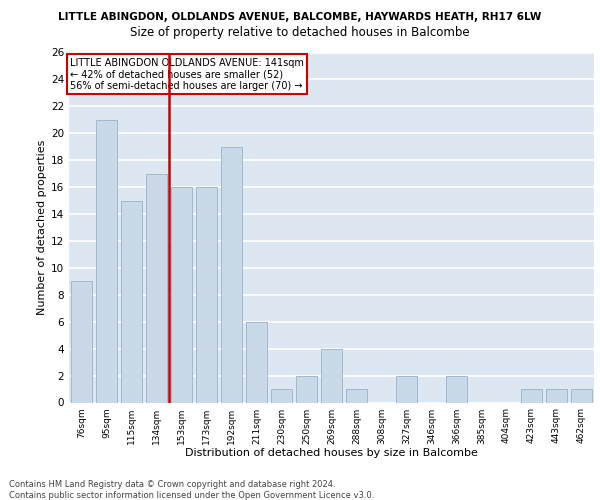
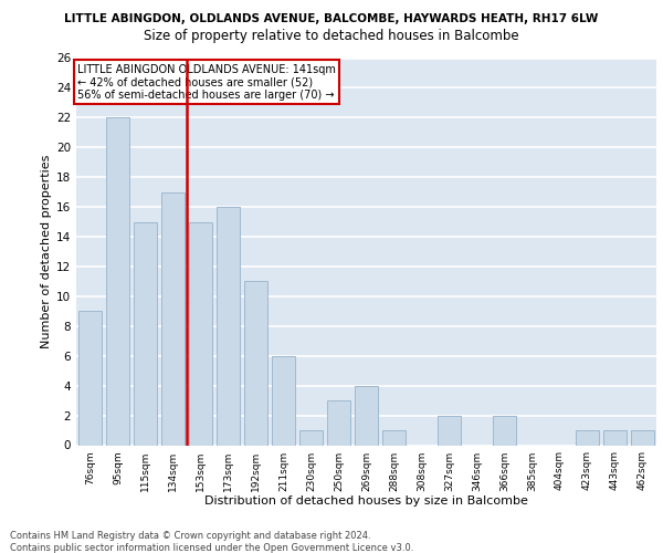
95sqm: 21 -> 22
153sqm: 16 -> 15
192sqm: 19 -> 11
250sqm: 2 -> 3
